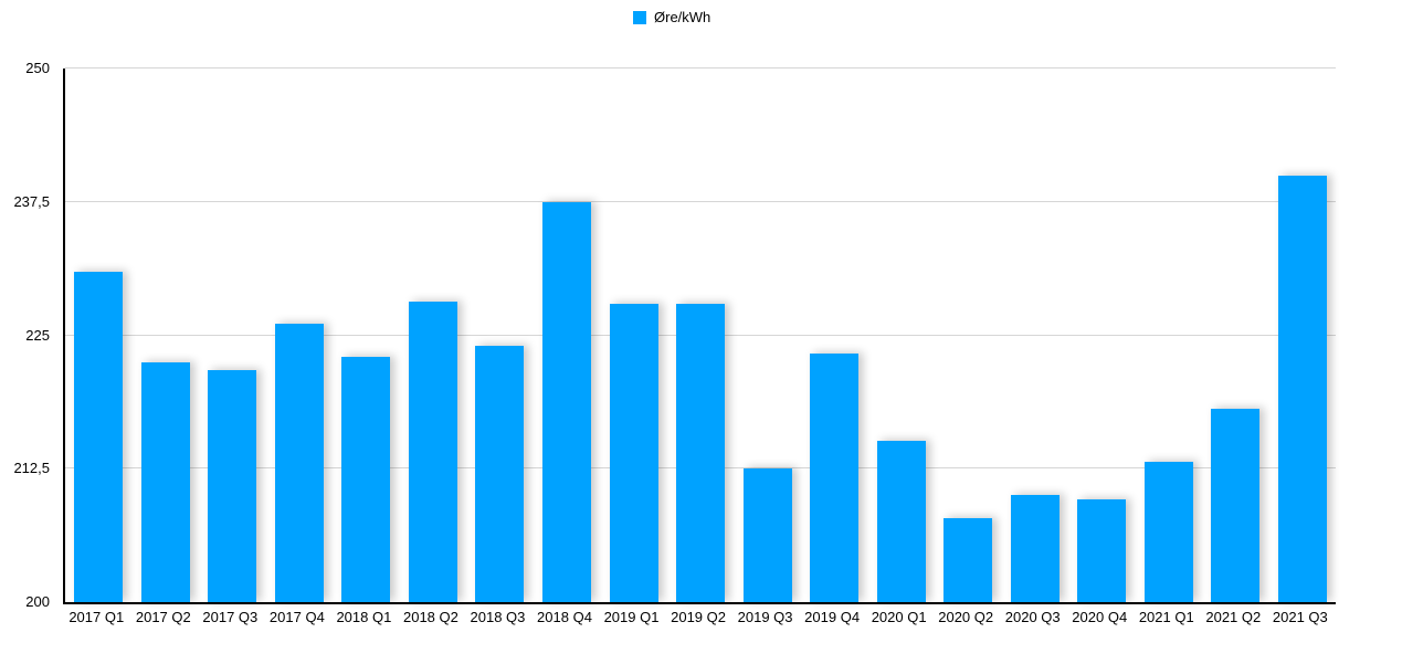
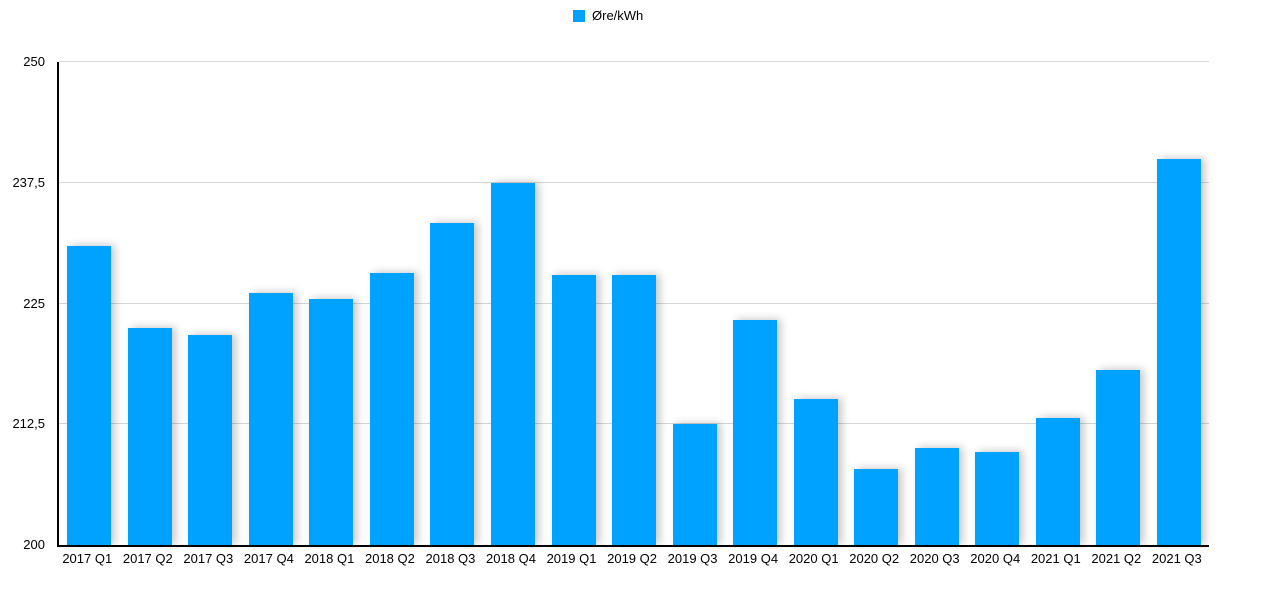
2018 Q1: 223 -> 226
2018 Q3: 224 -> 233
